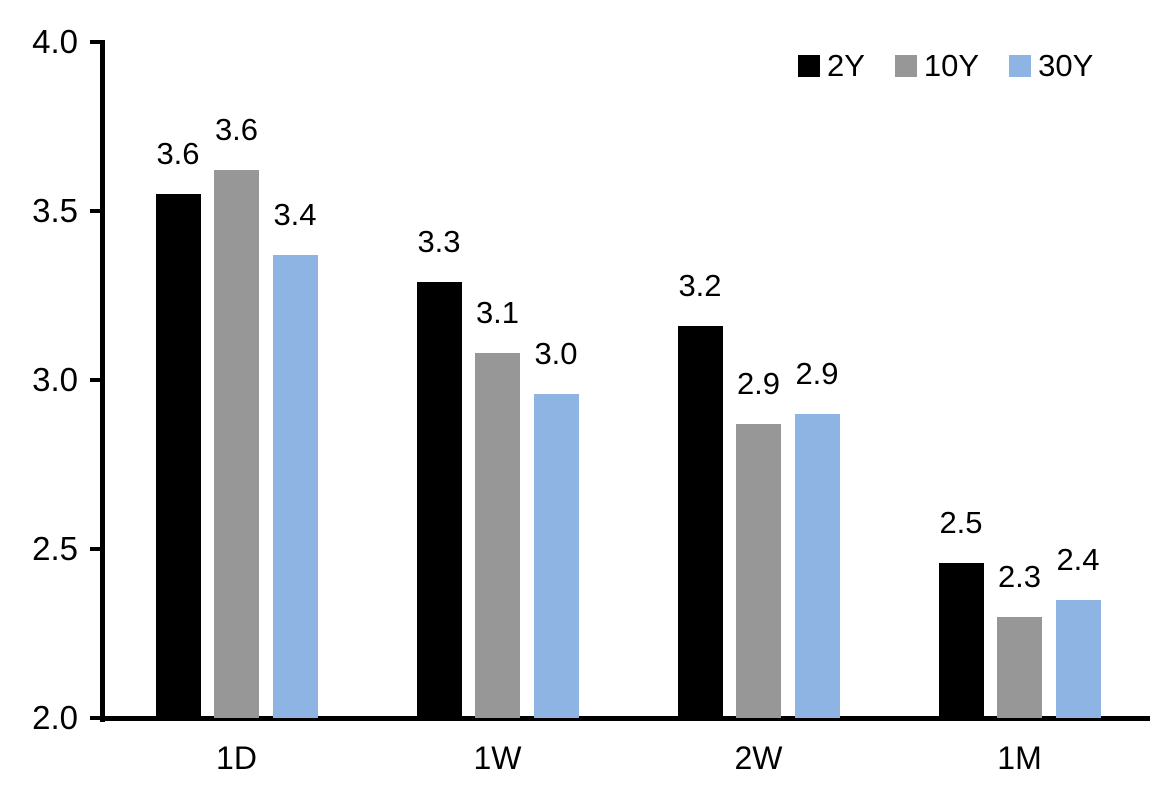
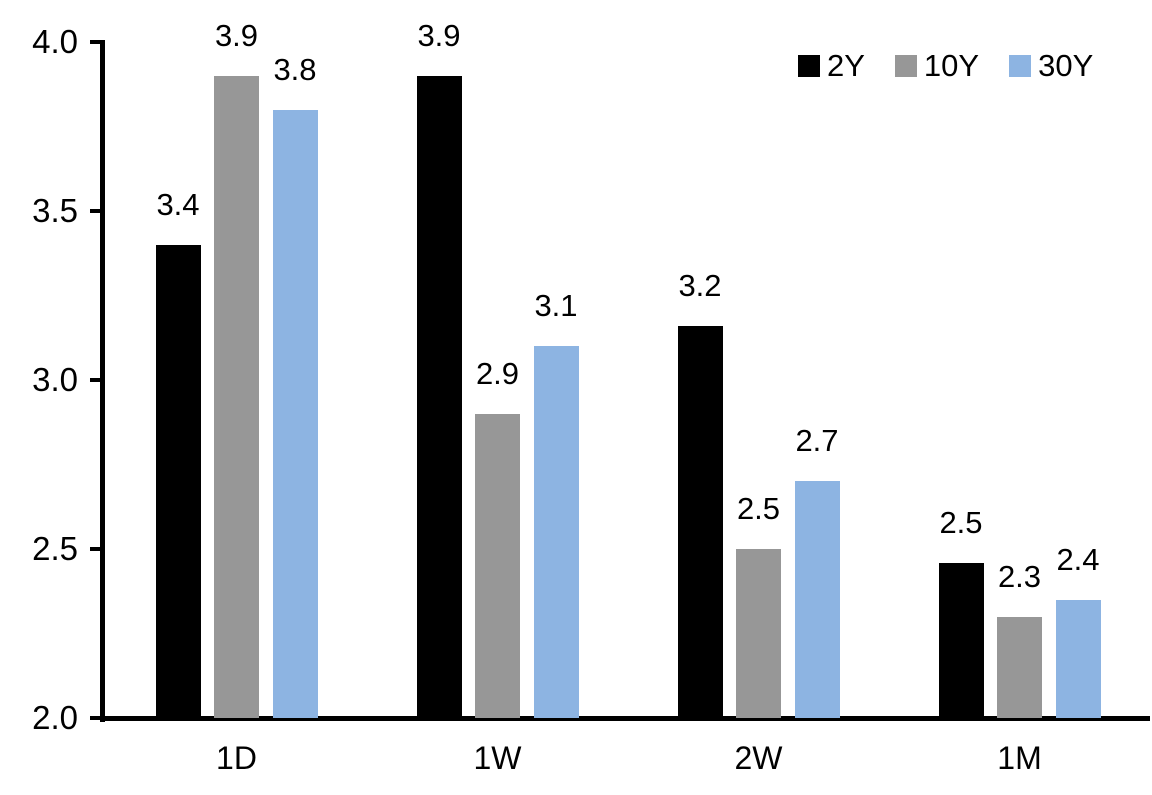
2Y/1D: 3.6 -> 3.4
10Y/1D: 3.6 -> 3.9
30Y/1D: 3.4 -> 3.8
2Y/1W: 3.3 -> 3.9
10Y/1W: 3.1 -> 2.9
30Y/1W: 3.0 -> 3.1
10Y/2W: 2.9 -> 2.5
30Y/2W: 2.9 -> 2.7
